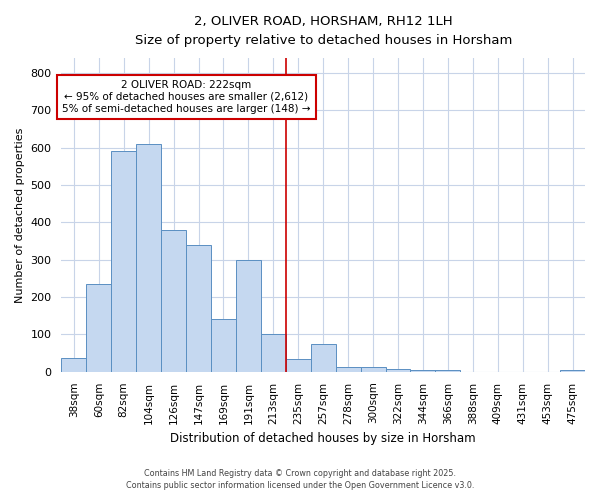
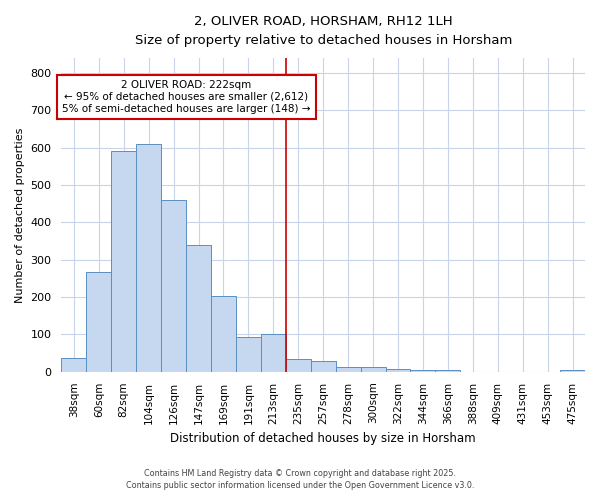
60sqm: 235 -> 268
126sqm: 380 -> 460
169sqm: 140 -> 203
191sqm: 300 -> 93
257sqm: 75 -> 30
